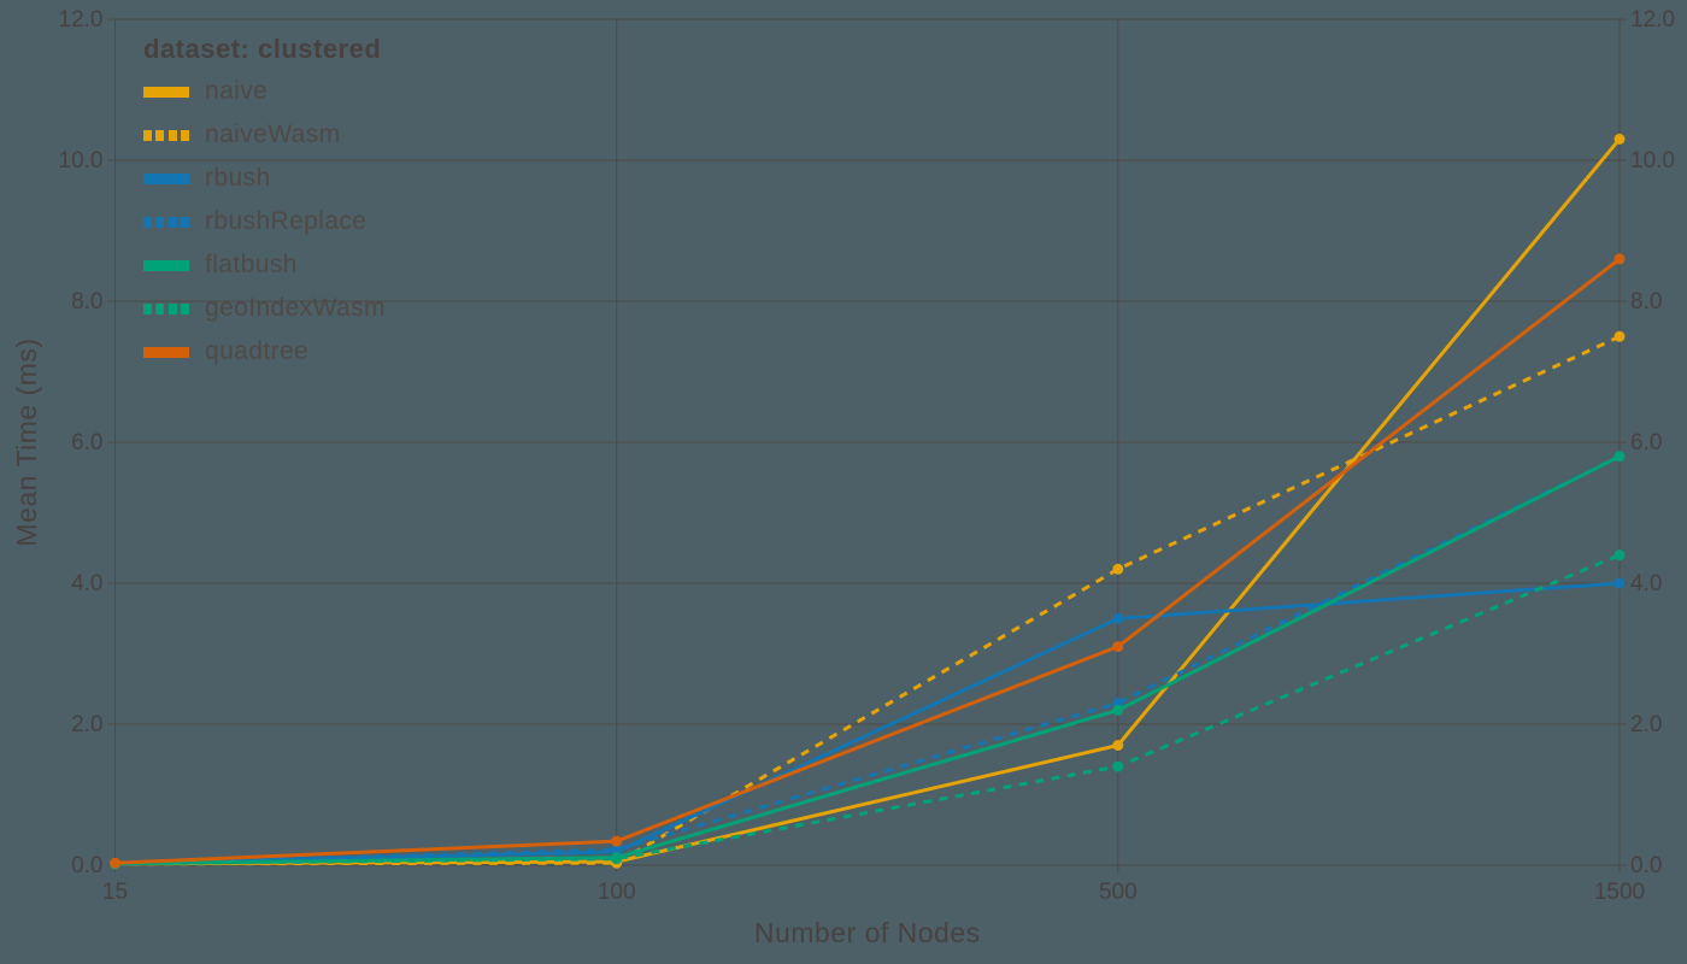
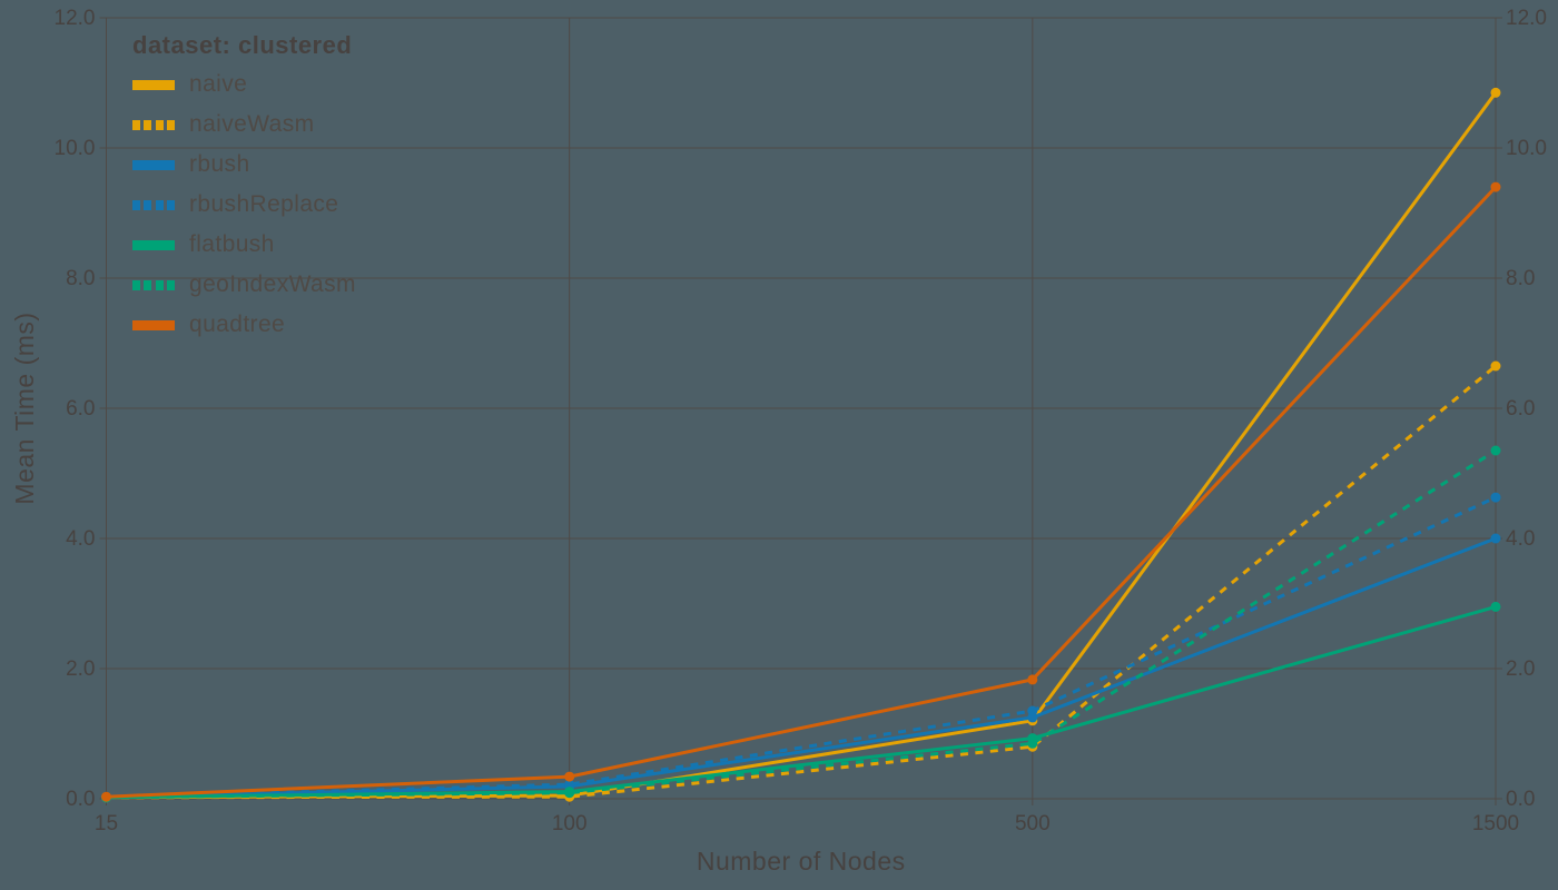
naive/500: 1.7 -> 1.2
naiveWasm/500: 4.2 -> 0.8
rbush/500: 3.5 -> 1.2
rbushReplace/500: 2.3 -> 1.4
flatbush/500: 2.2 -> 0.9
geoIndexWasm/500: 1.4 -> 0.8
quadtree/500: 3.1 -> 1.8
naive/1500: 10.3 -> 10.8
naiveWasm/1500: 7.5 -> 6.7
rbushReplace/1500: 5.8 -> 4.6
flatbush/1500: 5.8 -> 3.0
geoIndexWasm/1500: 4.4 -> 5.3
quadtree/1500: 8.6 -> 9.4
